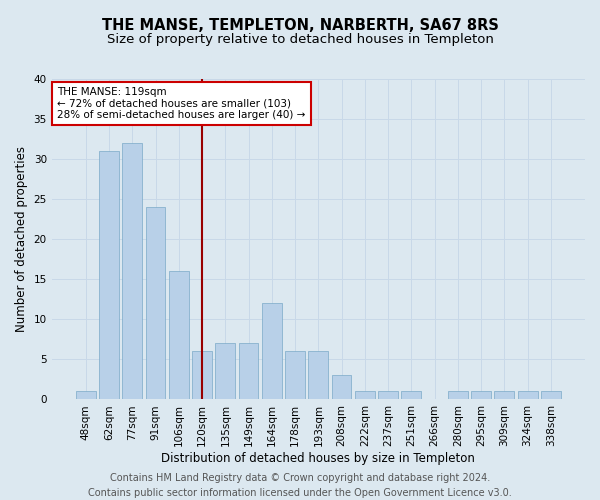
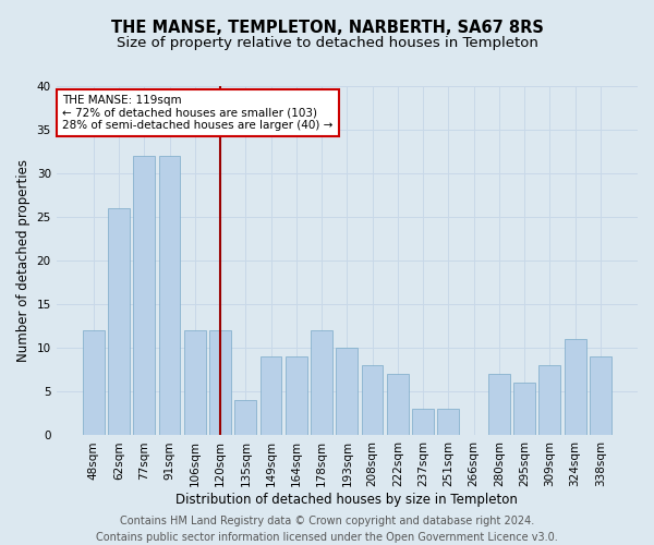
48sqm: 1 -> 12
62sqm: 31 -> 26
91sqm: 24 -> 32
106sqm: 16 -> 12
120sqm: 6 -> 12
135sqm: 7 -> 4
149sqm: 7 -> 9
164sqm: 12 -> 9
178sqm: 6 -> 12
193sqm: 6 -> 10
208sqm: 3 -> 8
222sqm: 1 -> 7
237sqm: 1 -> 3
251sqm: 1 -> 3
280sqm: 1 -> 7
295sqm: 1 -> 6
309sqm: 1 -> 8
324sqm: 1 -> 11
338sqm: 1 -> 9
